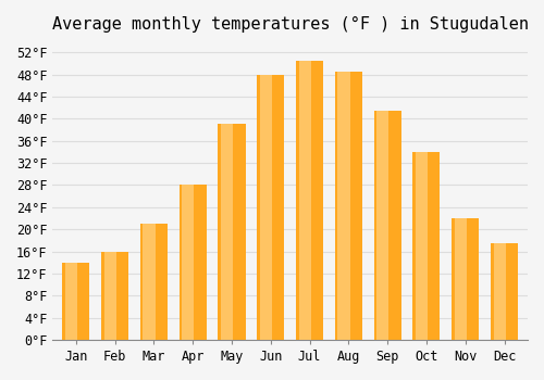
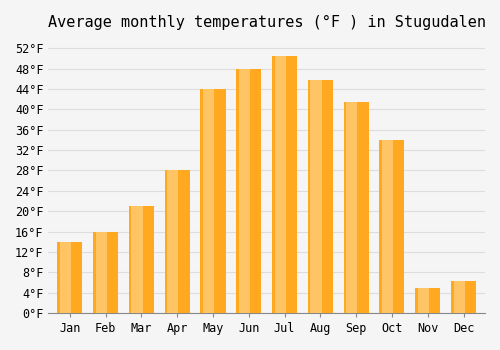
May: 39.0°F -> 44.0°F
Aug: 48.5°F -> 45.8°F
Nov: 22.0°F -> 5.0°F
Dec: 17.5°F -> 6.2°F
